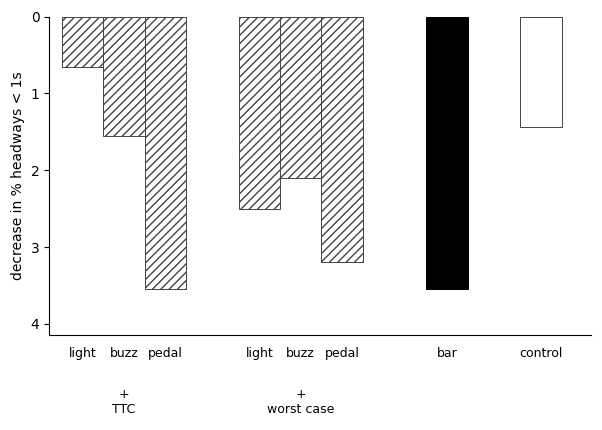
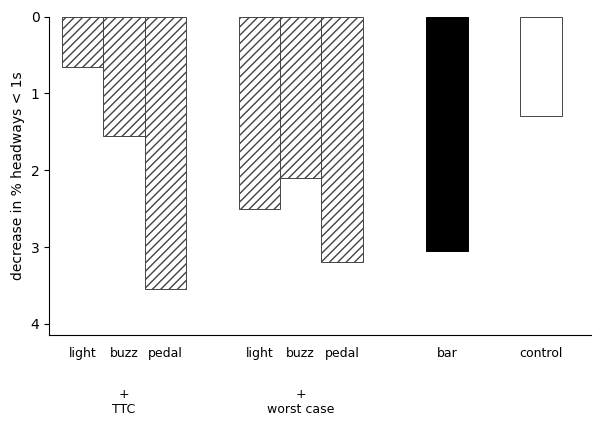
bar: 3.54 -> 3.05
control: 1.44 -> 1.30
